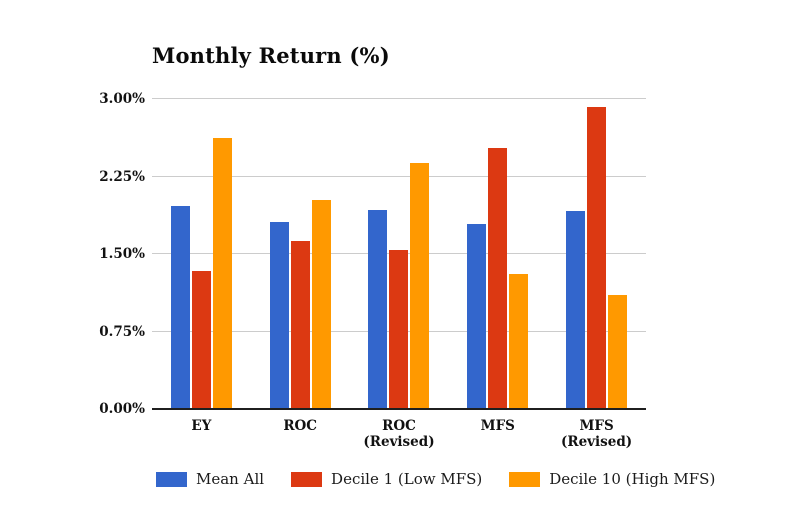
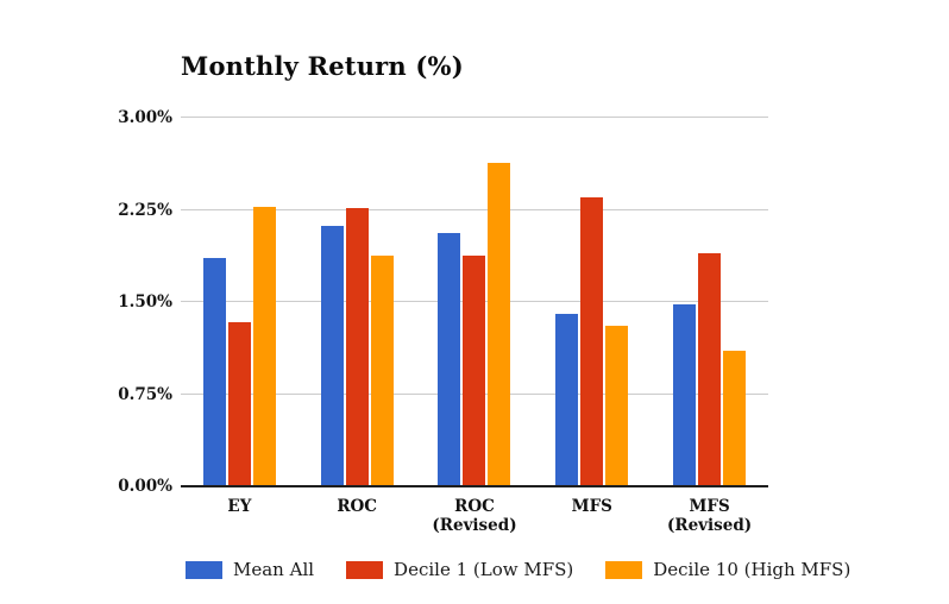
Mean All/EY: 1.96% -> 1.86%
Decile 10 (High MFS)/EY: 2.62% -> 2.27%
Mean All/ROC: 1.81% -> 2.12%
Decile 1 (Low MFS)/ROC: 1.63% -> 2.26%
Decile 10 (High MFS)/ROC: 2.02% -> 1.88%
Mean All/ROC (Revised): 1.93% -> 2.06%
Decile 1 (Low MFS)/ROC (Revised): 1.54% -> 1.88%
Decile 10 (High MFS)/ROC (Revised): 2.38% -> 2.63%
Mean All/MFS: 1.79% -> 1.40%
Decile 1 (Low MFS)/MFS: 2.53% -> 2.35%
Mean All/MFS (Revised): 1.92% -> 1.48%
Decile 1 (Low MFS)/MFS (Revised): 2.92% -> 1.90%
